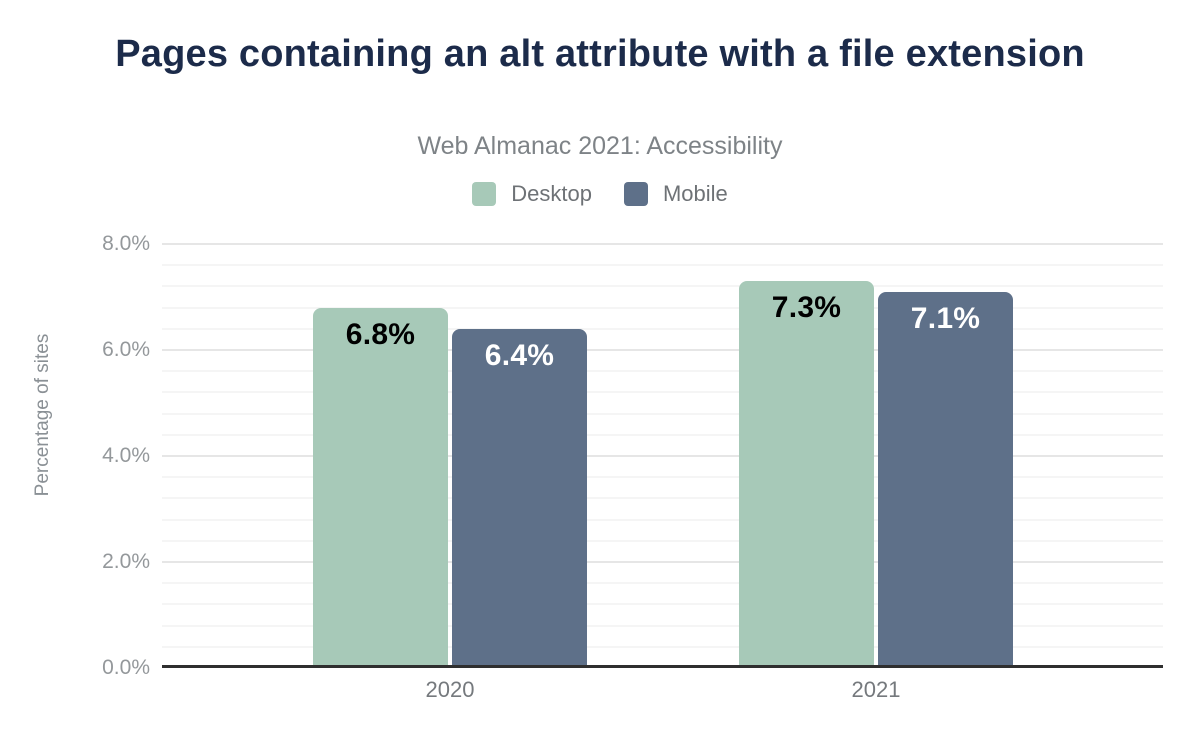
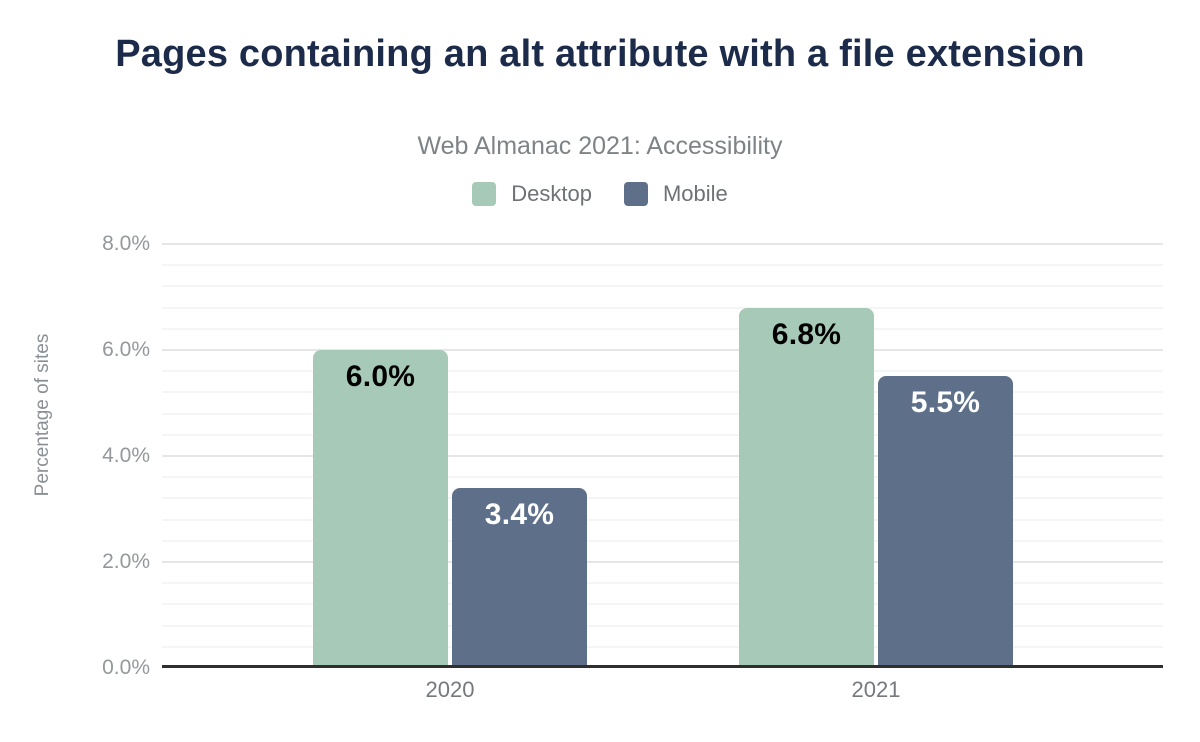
Desktop/2020: 6.8% -> 6.0%
Mobile/2020: 6.4% -> 3.4%
Desktop/2021: 7.3% -> 6.8%
Mobile/2021: 7.1% -> 5.5%
